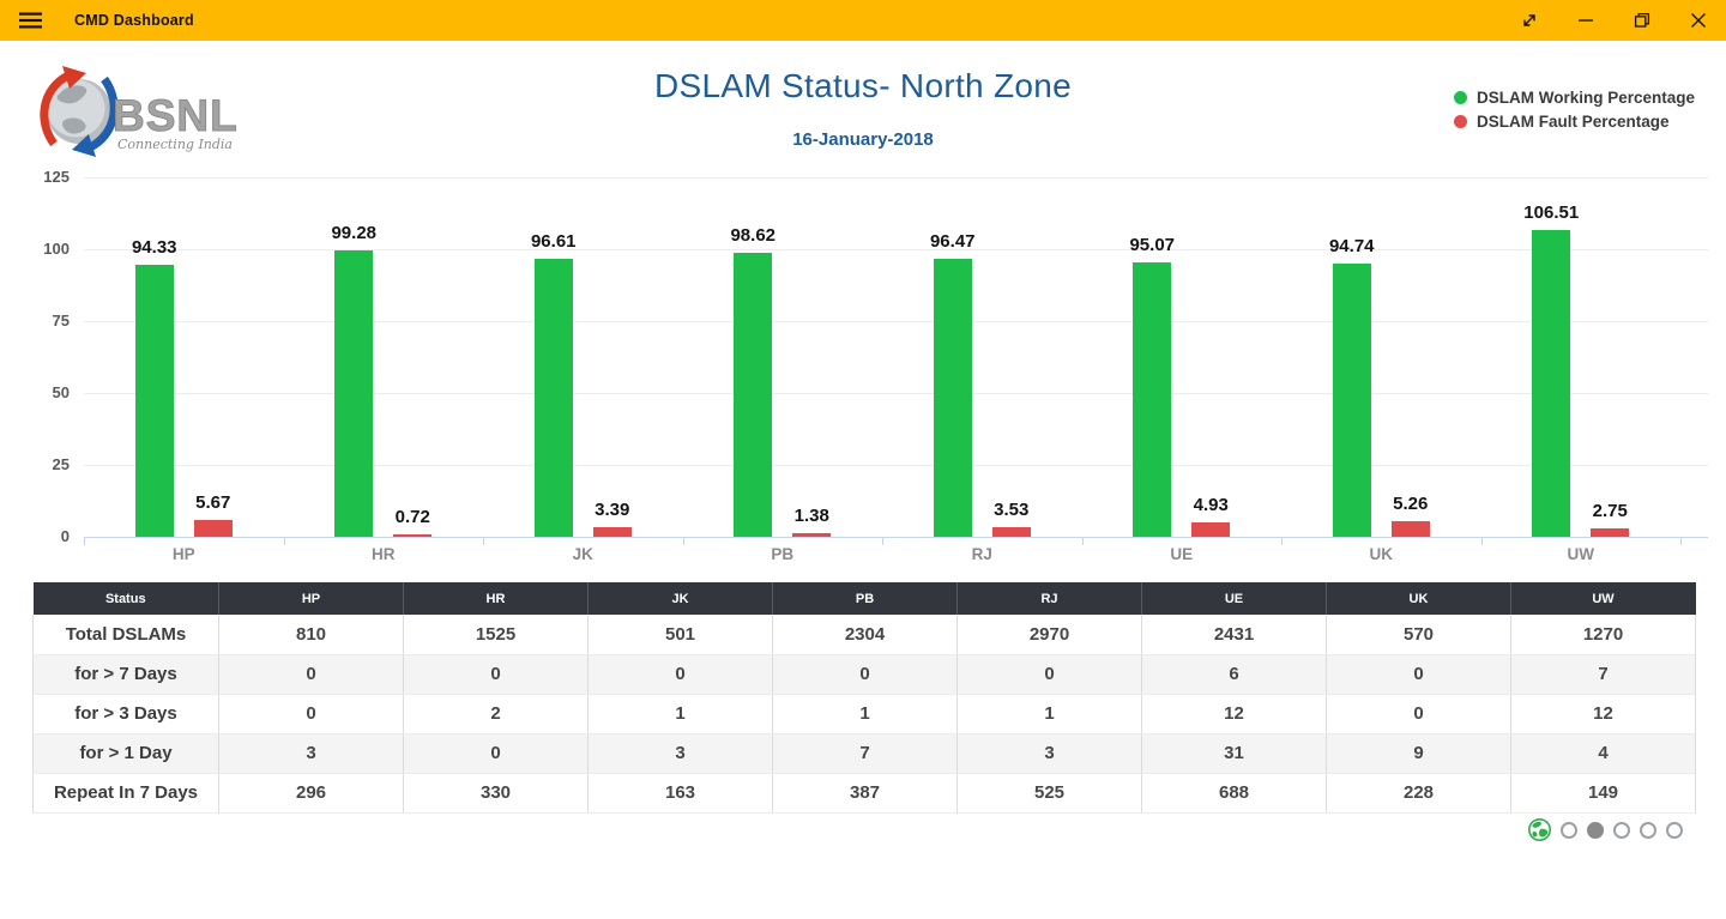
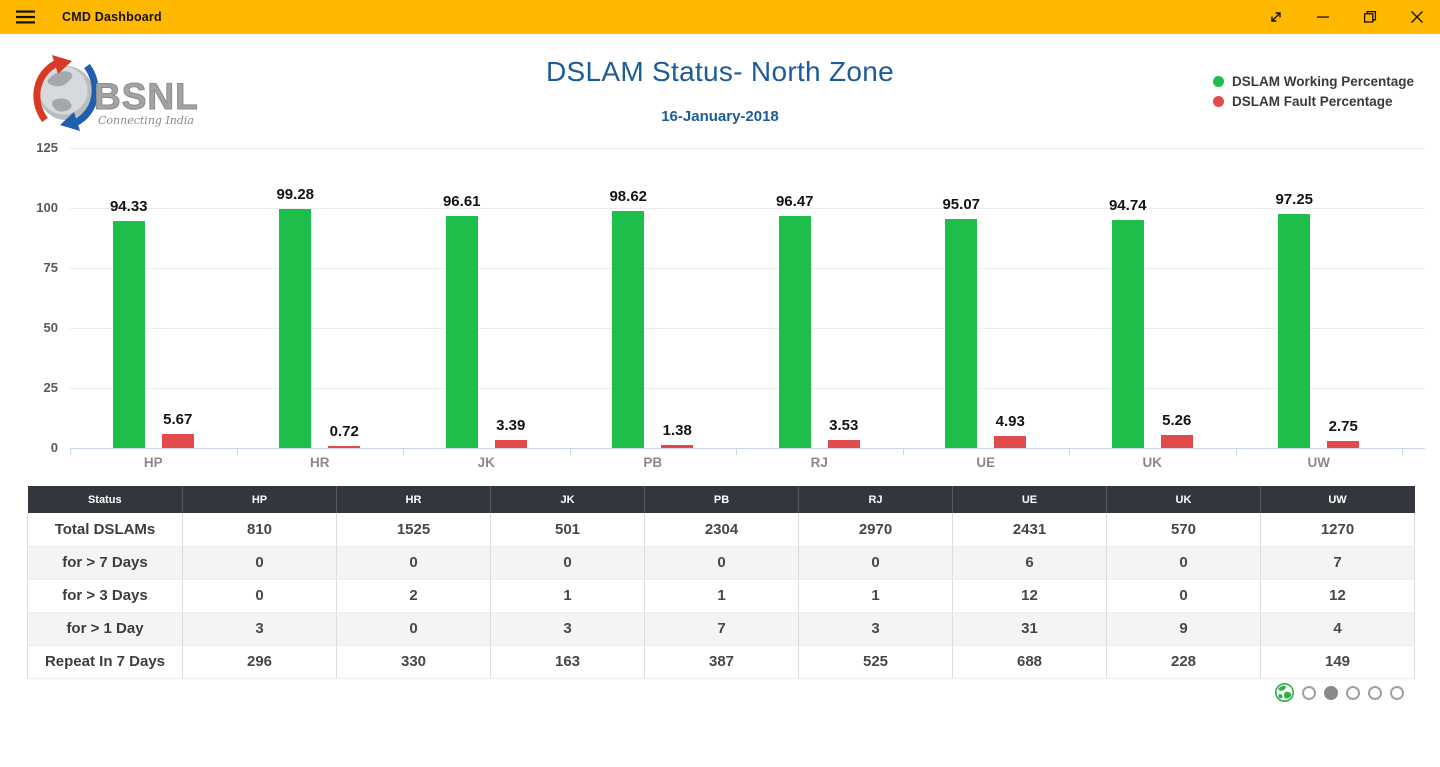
DSLAM Working Percentage/UW: 106.51 -> 97.25
